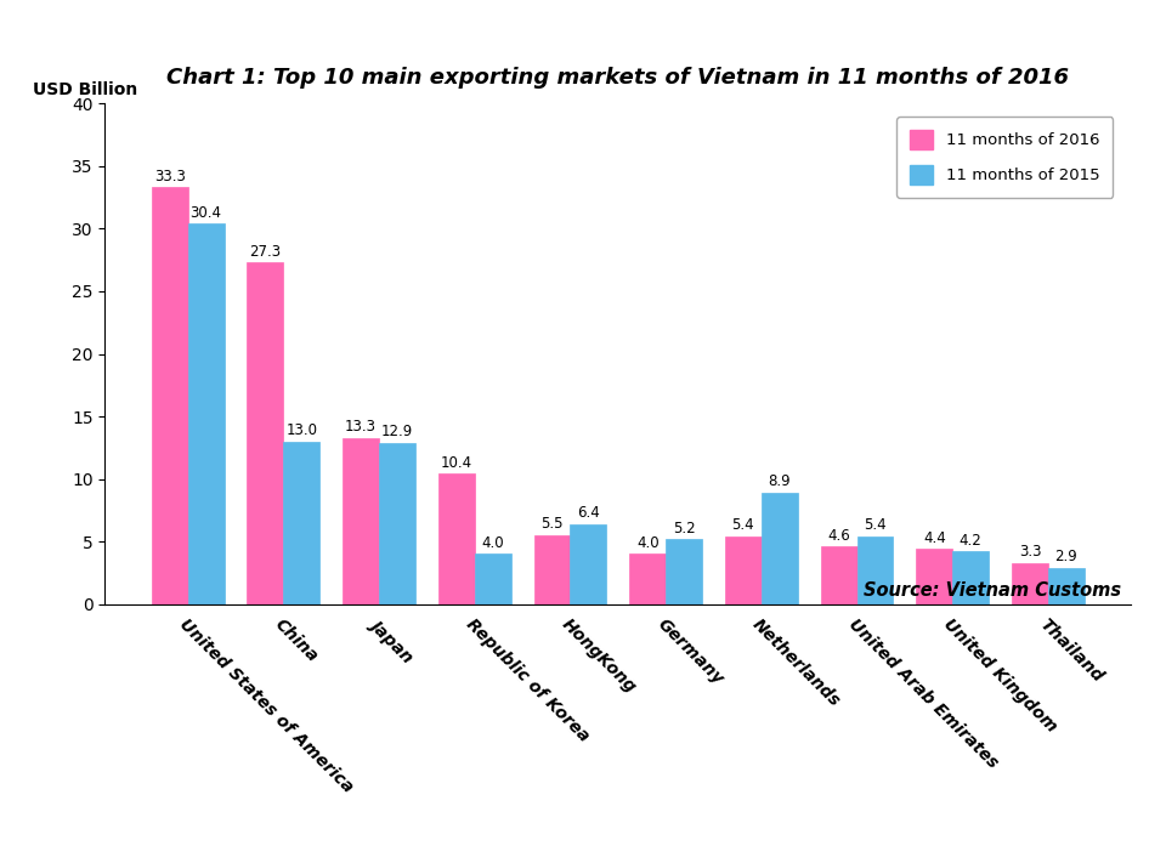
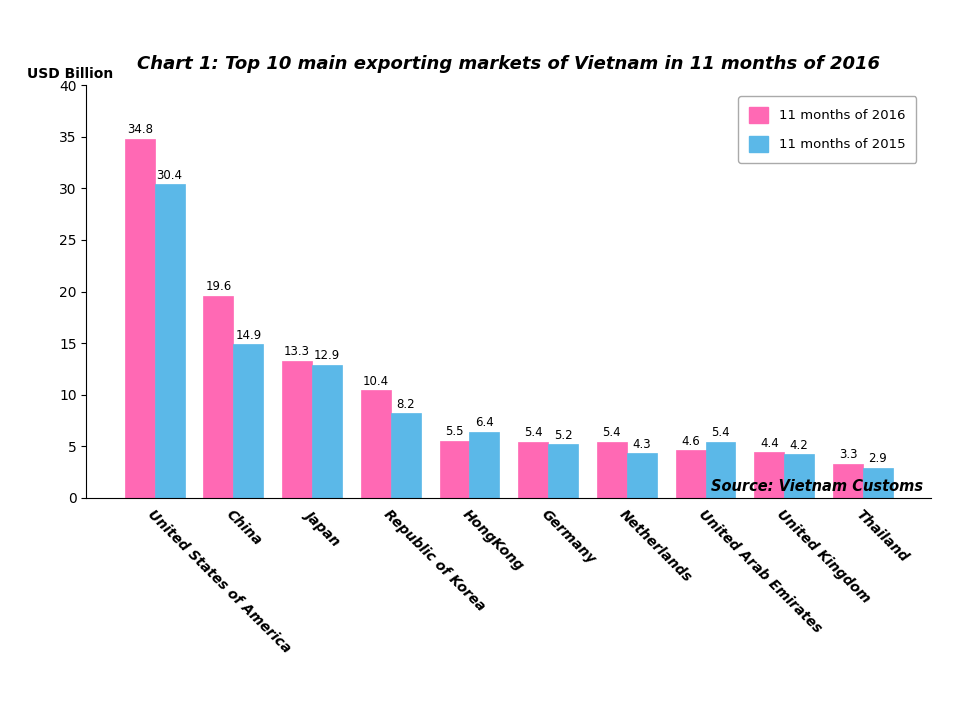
11 months of 2016/United States of America: 33.3 -> 34.8
11 months of 2016/China: 27.3 -> 19.6
11 months of 2015/China: 13.0 -> 14.9
11 months of 2015/Republic of Korea: 4.0 -> 8.2
11 months of 2016/Germany: 4.0 -> 5.4
11 months of 2015/Netherlands: 8.9 -> 4.3
